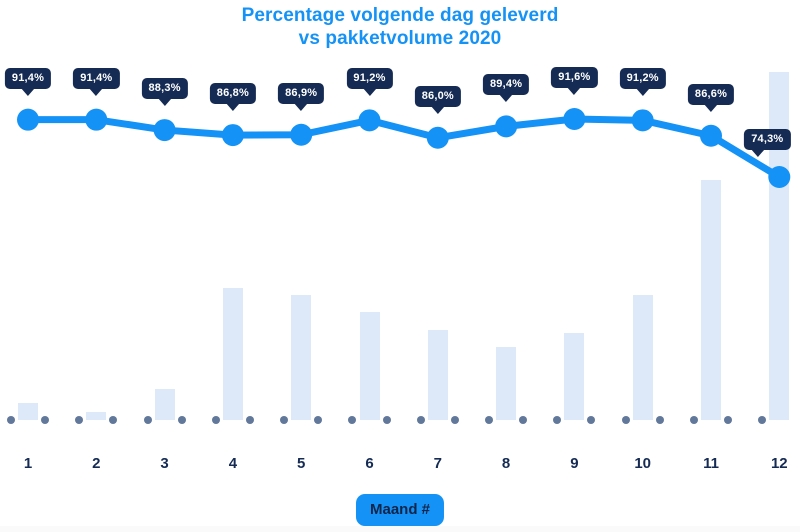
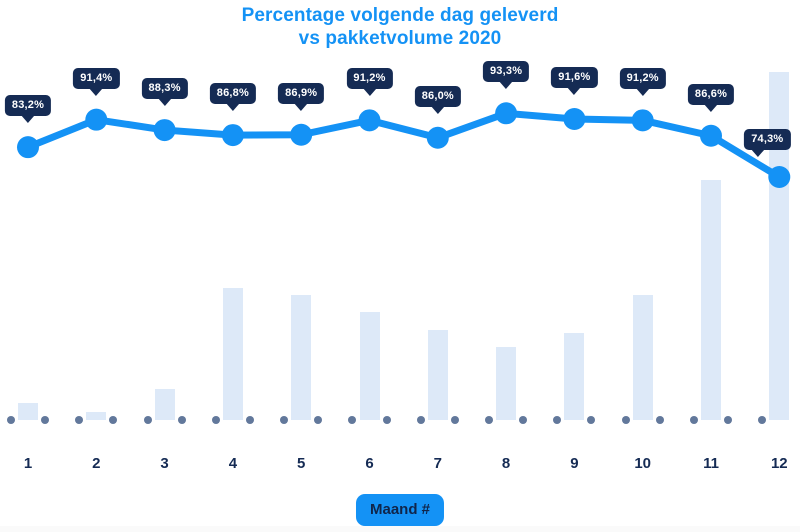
Percentage volgende dag geleverd/1: 91,4% -> 83,2%
Percentage volgende dag geleverd/8: 89,4% -> 93,3%
